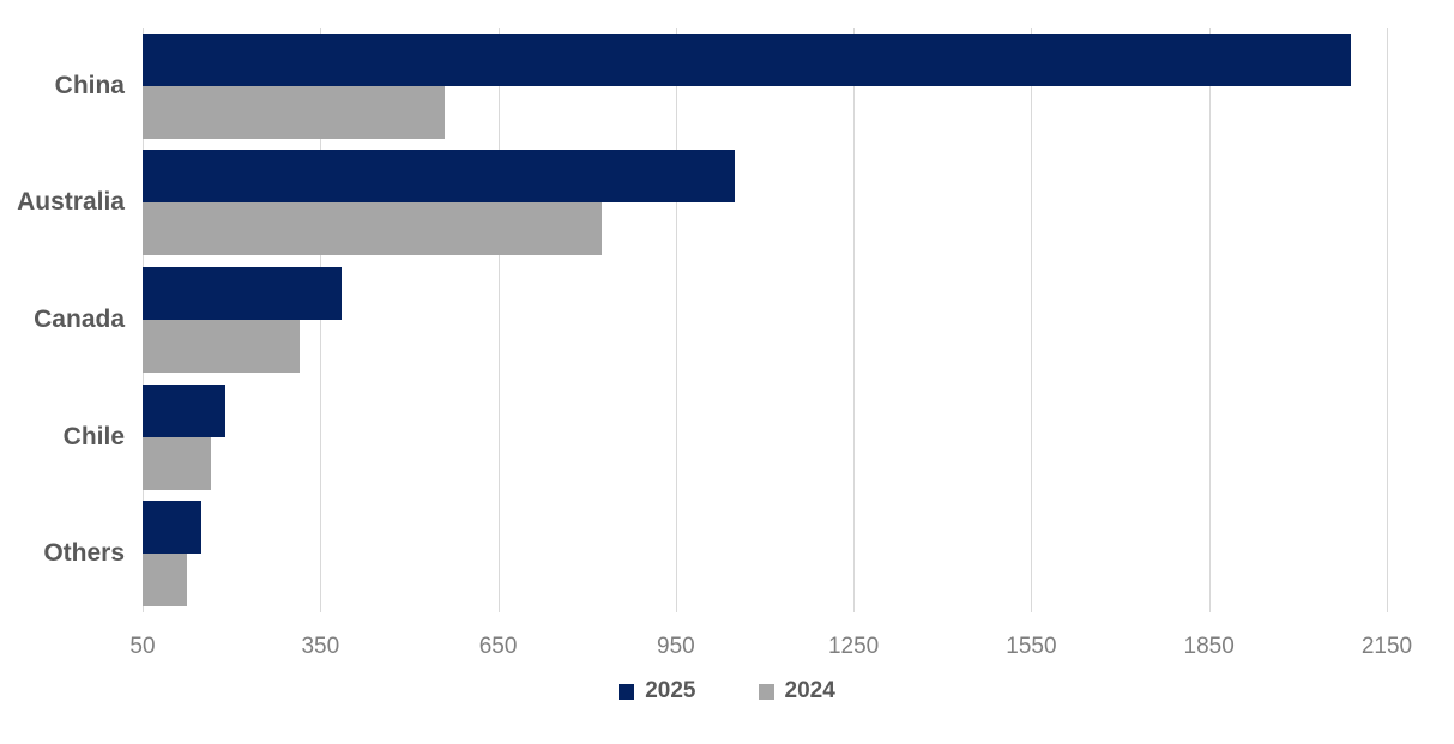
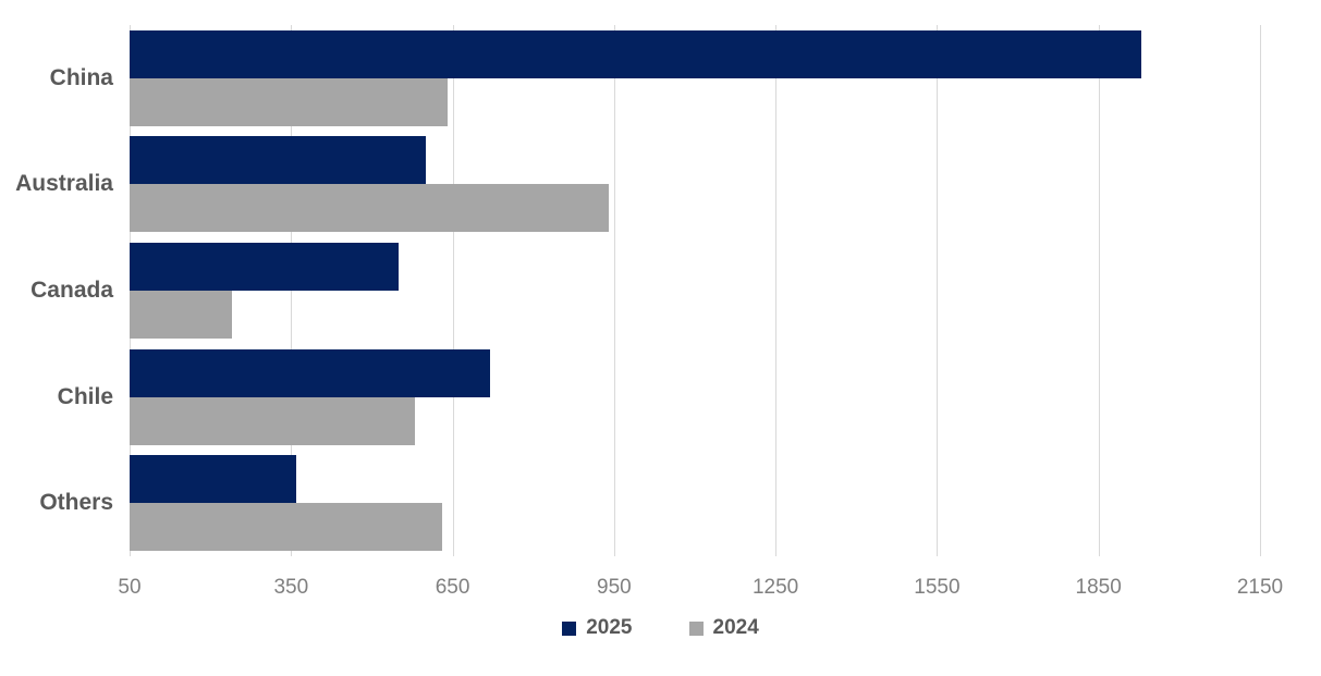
2025/China: 2090 -> 1930
2024/China: 560 -> 640
2025/Australia: 1050 -> 600
2024/Australia: 820 -> 940
2025/Canada: 380 -> 550
2024/Canada: 320 -> 240
2025/Chile: 190 -> 720
2024/Chile: 160 -> 580
2025/Others: 150 -> 360
2024/Others: 120 -> 630
